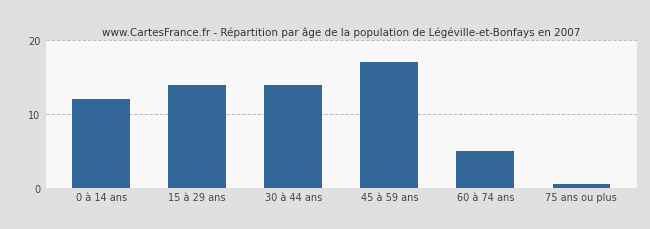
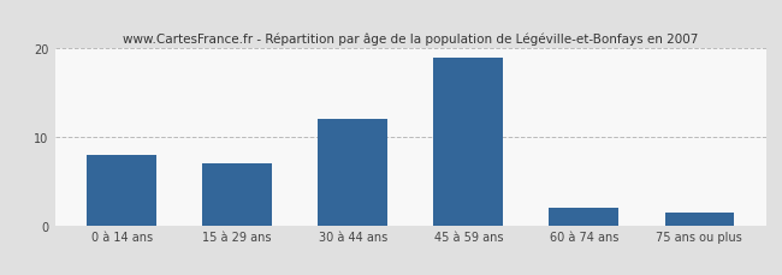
0 à 14 ans: 12.0 -> 8.0
15 à 29 ans: 14.0 -> 7.0
30 à 44 ans: 14.0 -> 12.0
45 à 59 ans: 17.0 -> 19.0
60 à 74 ans: 5.0 -> 2.0
75 ans ou plus: 0.5 -> 1.4
